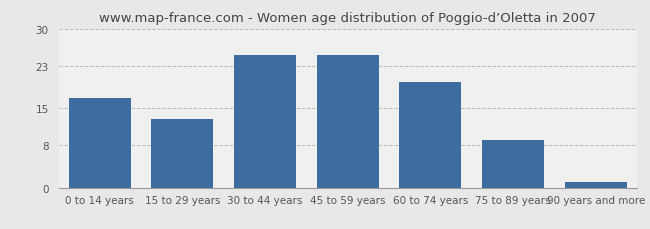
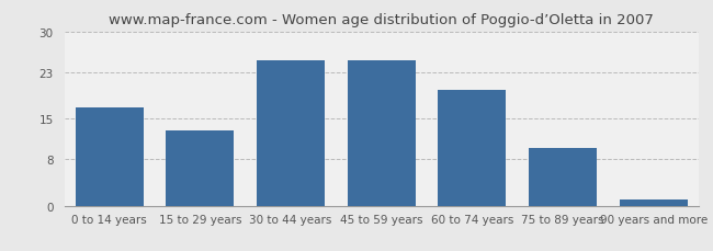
75 to 89 years: 9 -> 10
